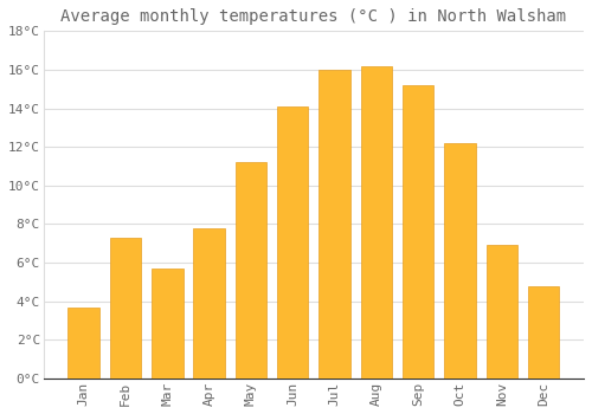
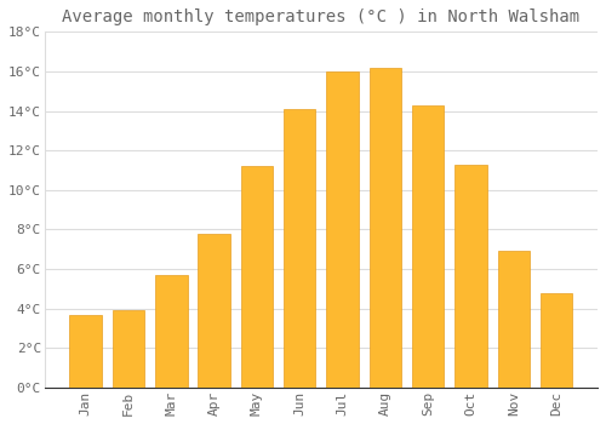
Feb: 7.3°C -> 3.9°C
Sep: 15.2°C -> 14.3°C
Oct: 12.2°C -> 11.3°C
